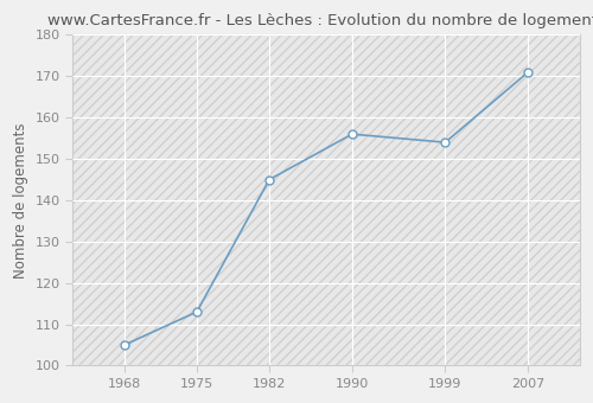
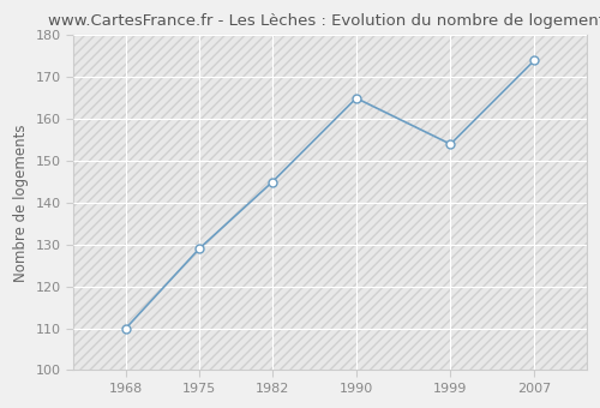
1968: 105 -> 110
1975: 113 -> 129
1990: 156 -> 165
2007: 171 -> 174
